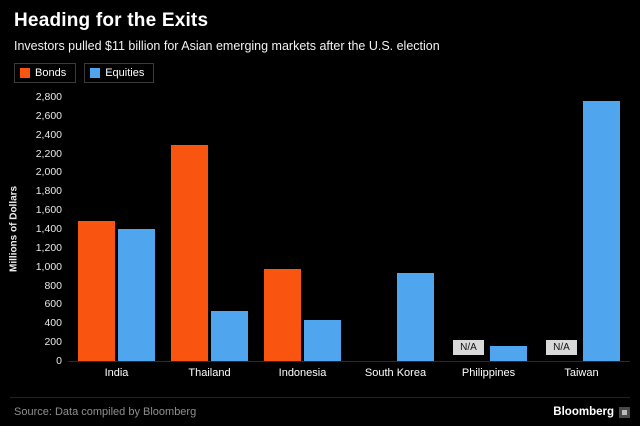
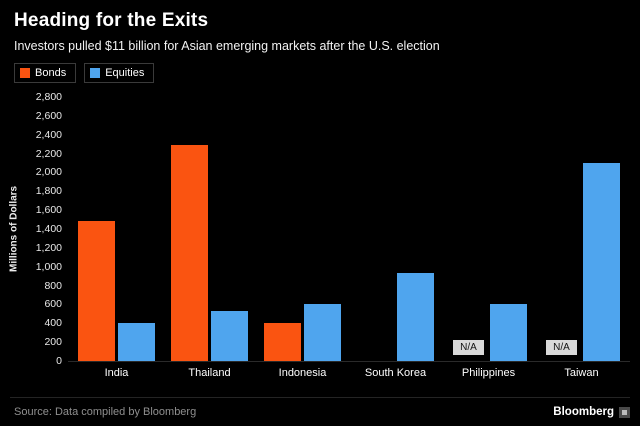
Equities/India: 1400 -> 400
Bonds/Indonesia: 1000 -> 400
Equities/Indonesia: 400 -> 600
Equities/Philippines: 200 -> 600
Equities/Taiwan: 2800 -> 2100
